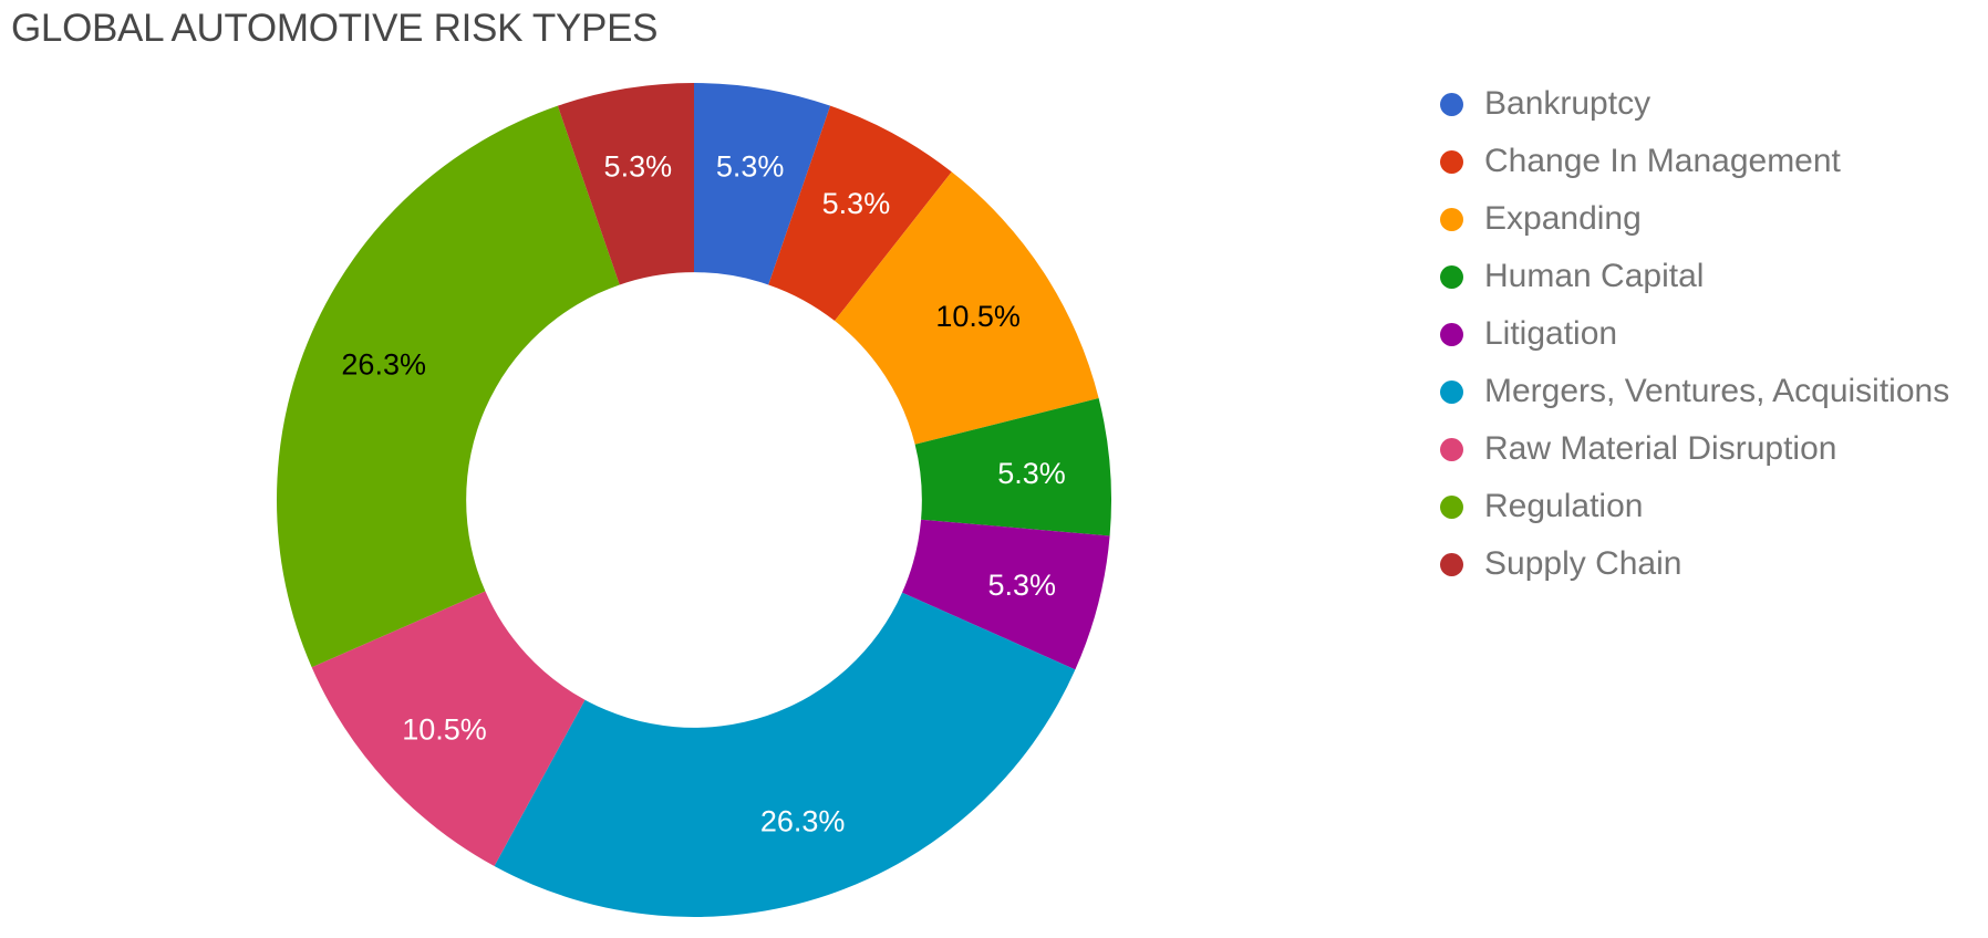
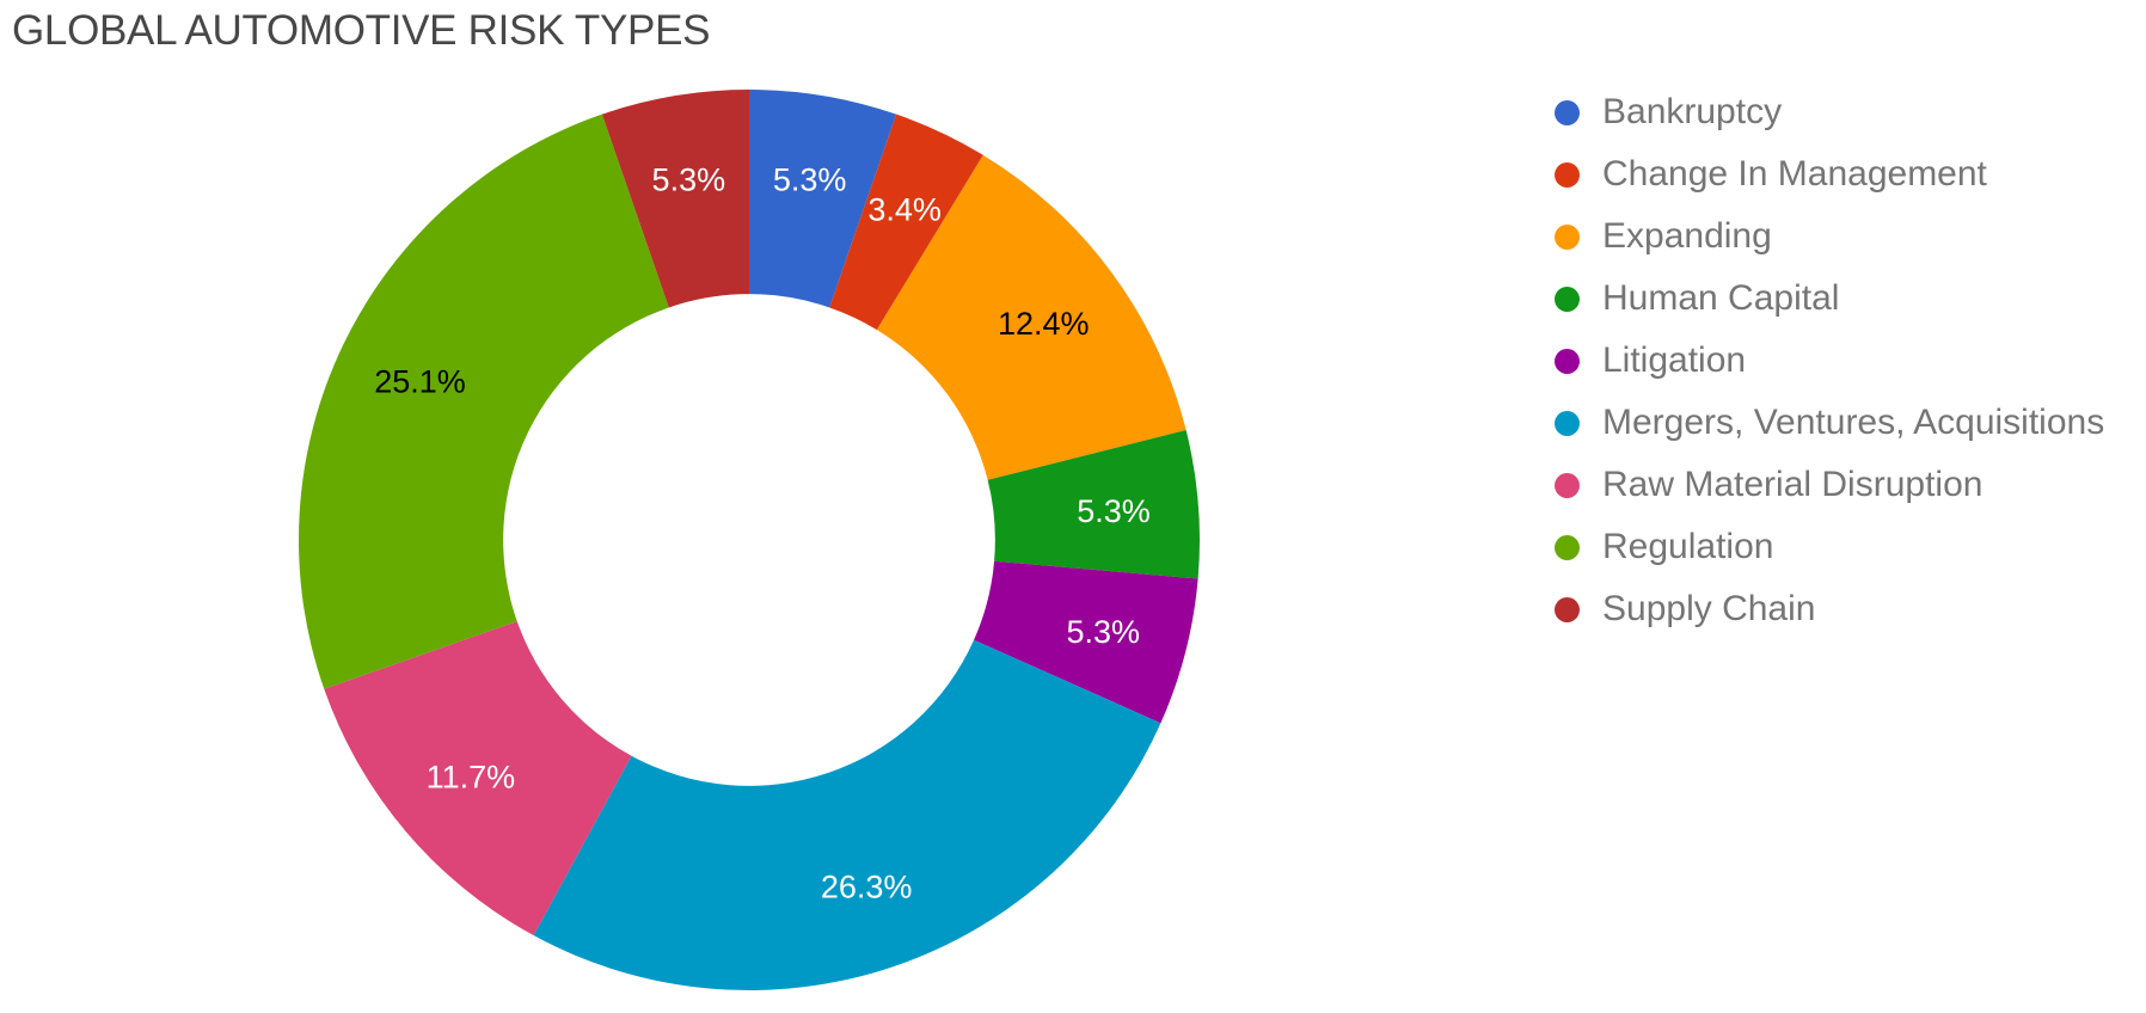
Change In Management: 5.3% -> 3.4%
Expanding: 10.5% -> 12.4%
Raw Material Disruption: 10.5% -> 11.7%
Regulation: 26.3% -> 25.1%
